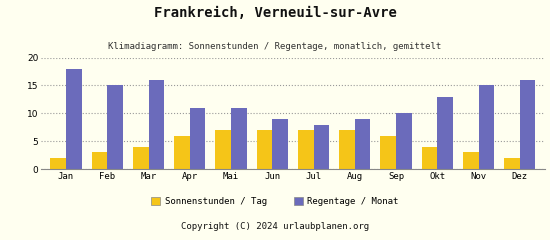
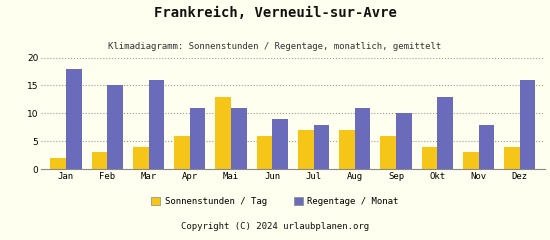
Sonnenstunden / Tag/Mai: 7 -> 13
Sonnenstunden / Tag/Jun: 7 -> 6
Regentage / Monat/Aug: 9 -> 11
Regentage / Monat/Nov: 15 -> 8
Sonnenstunden / Tag/Dez: 2 -> 4
